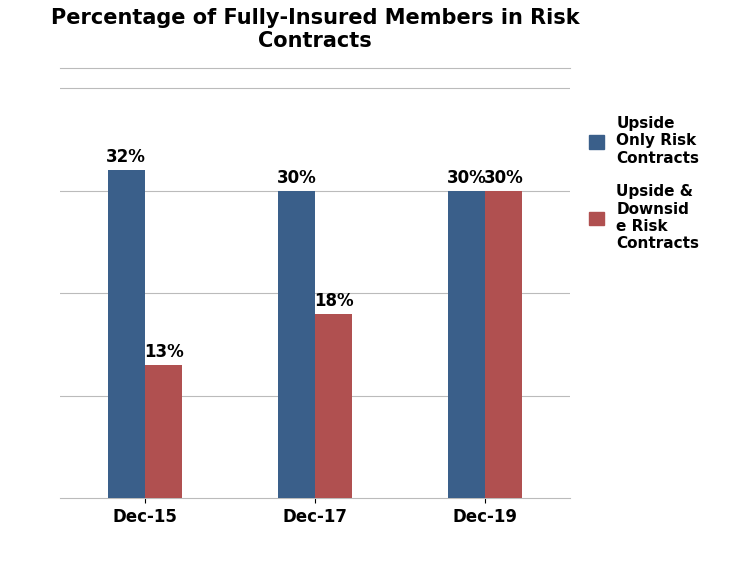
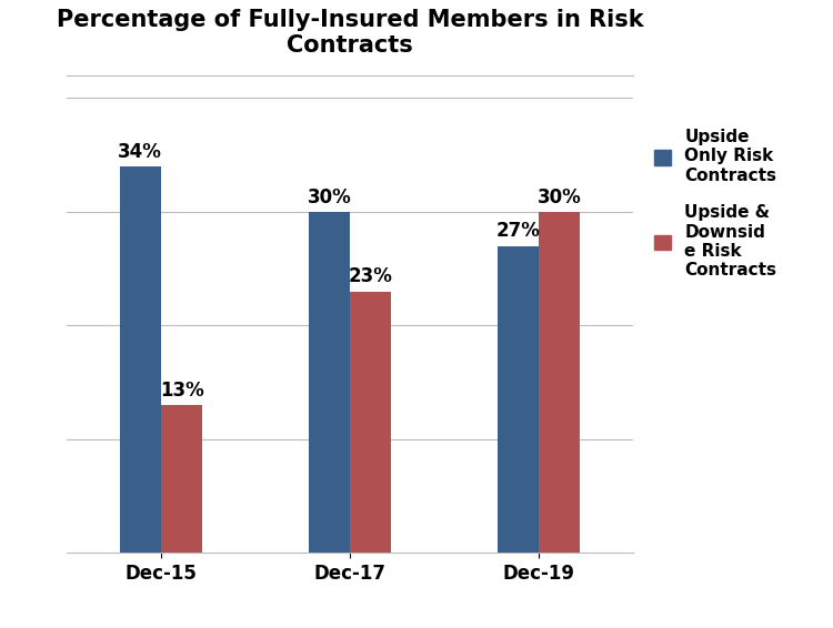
Upside Only Risk Contracts/Dec-15: 32% -> 34%
Upside & Downsid e Risk Contracts/Dec-17: 18% -> 23%
Upside Only Risk Contracts/Dec-19: 30% -> 27%
